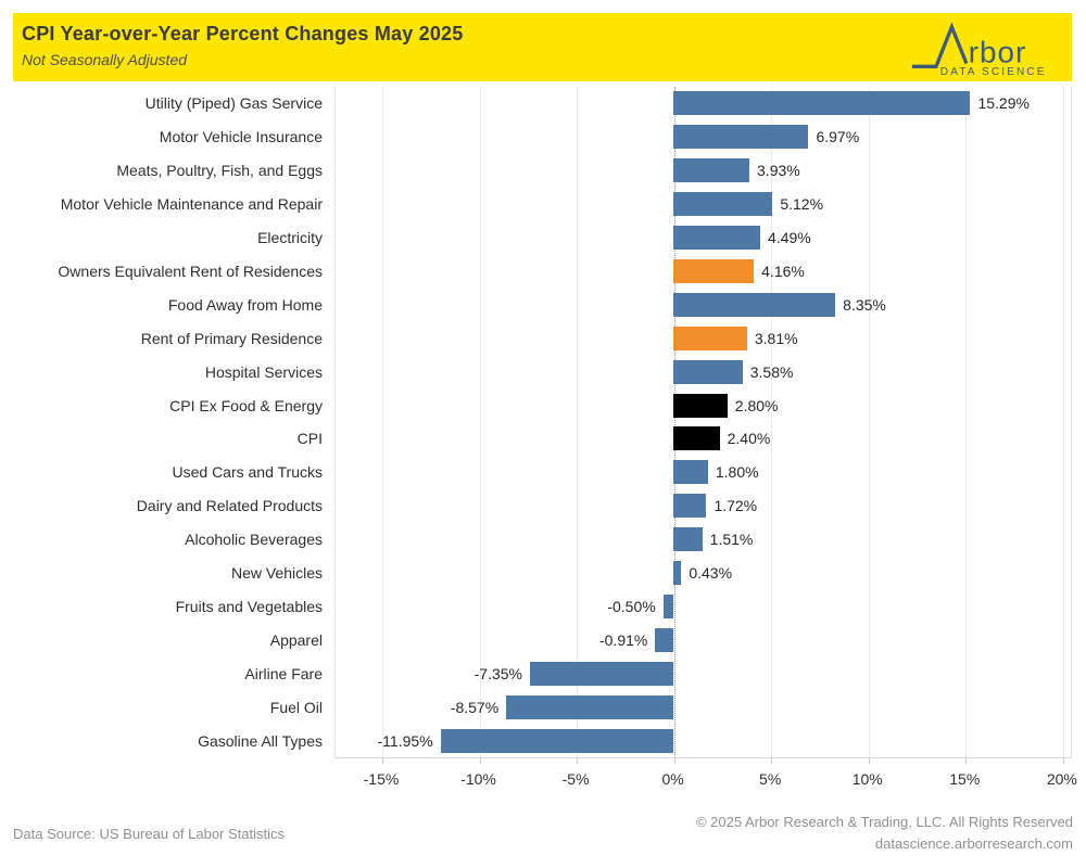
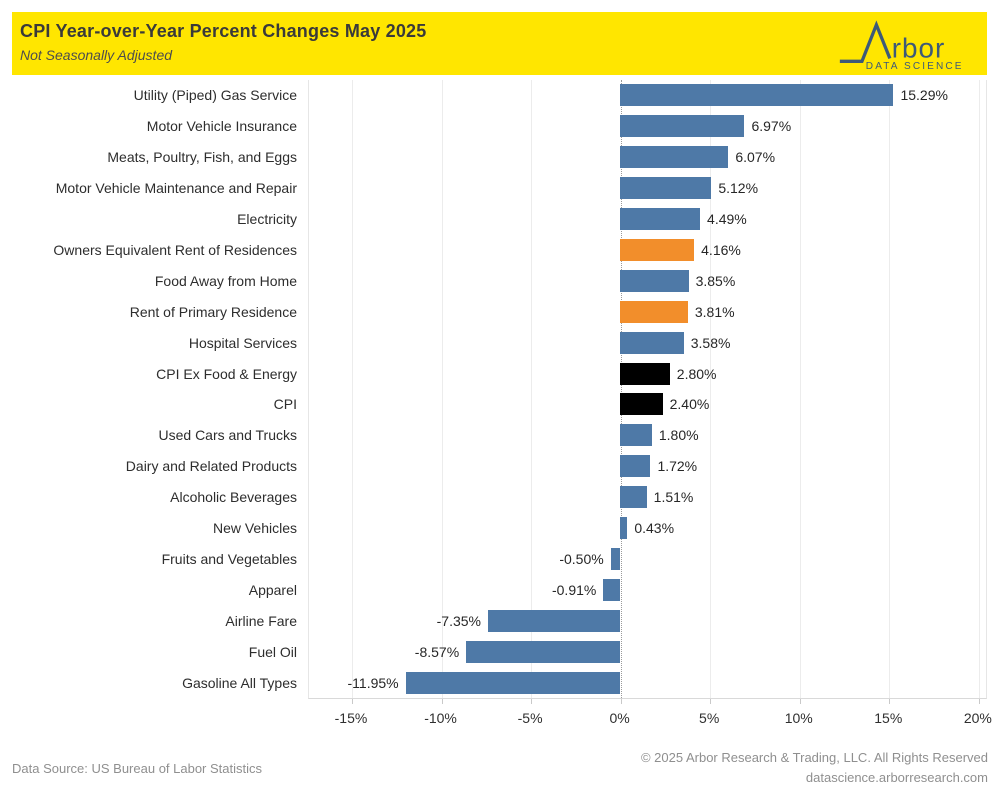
Meats, Poultry, Fish, and Eggs: 3.93% -> 6.07%
Food Away from Home: 8.35% -> 3.85%
